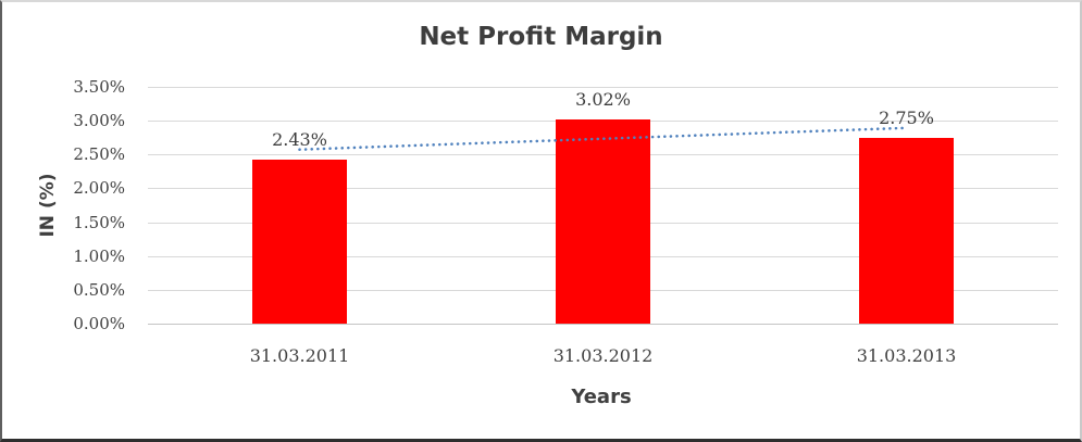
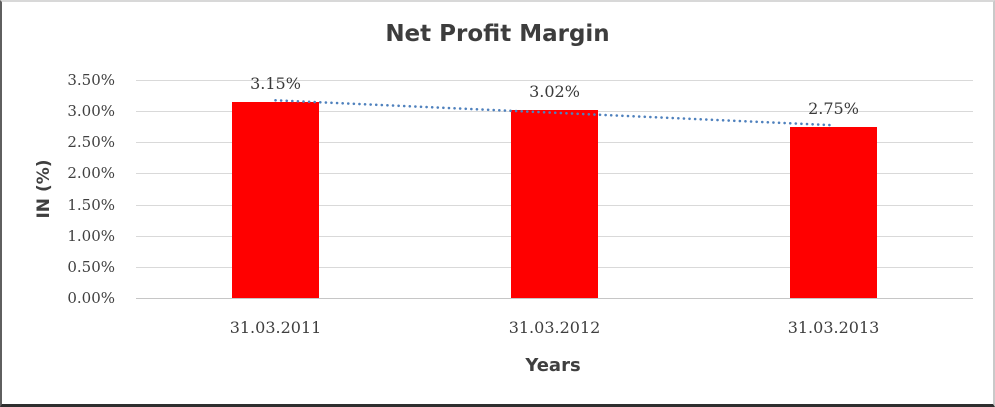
31.03.2011: 2.43% -> 3.15%
